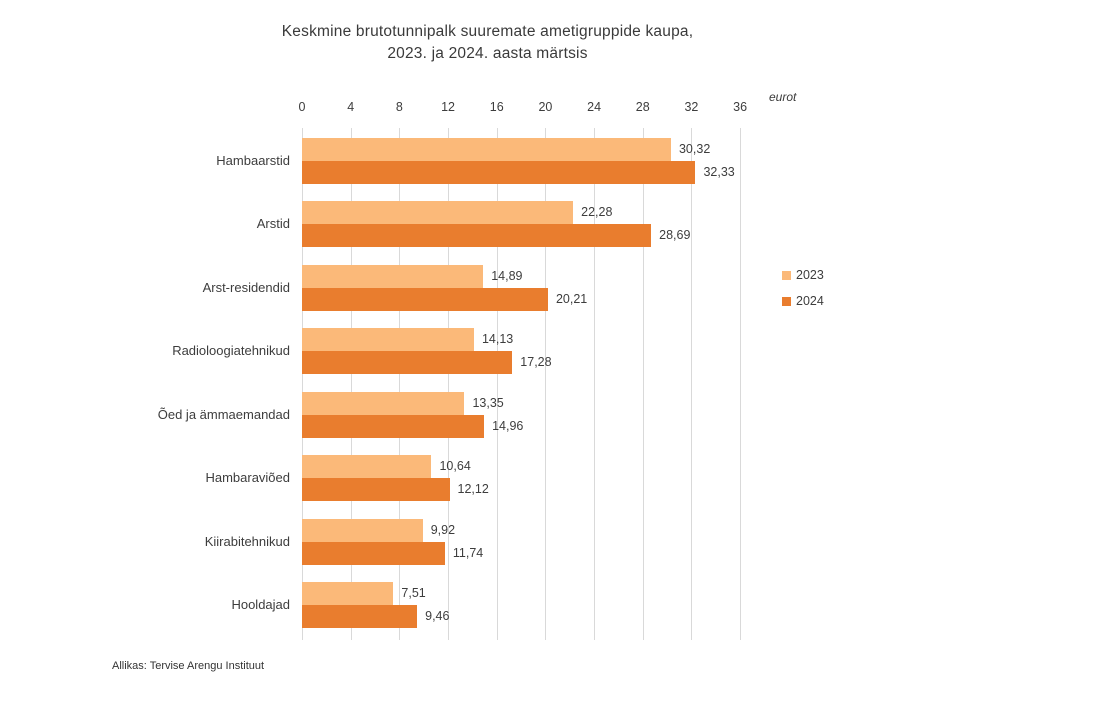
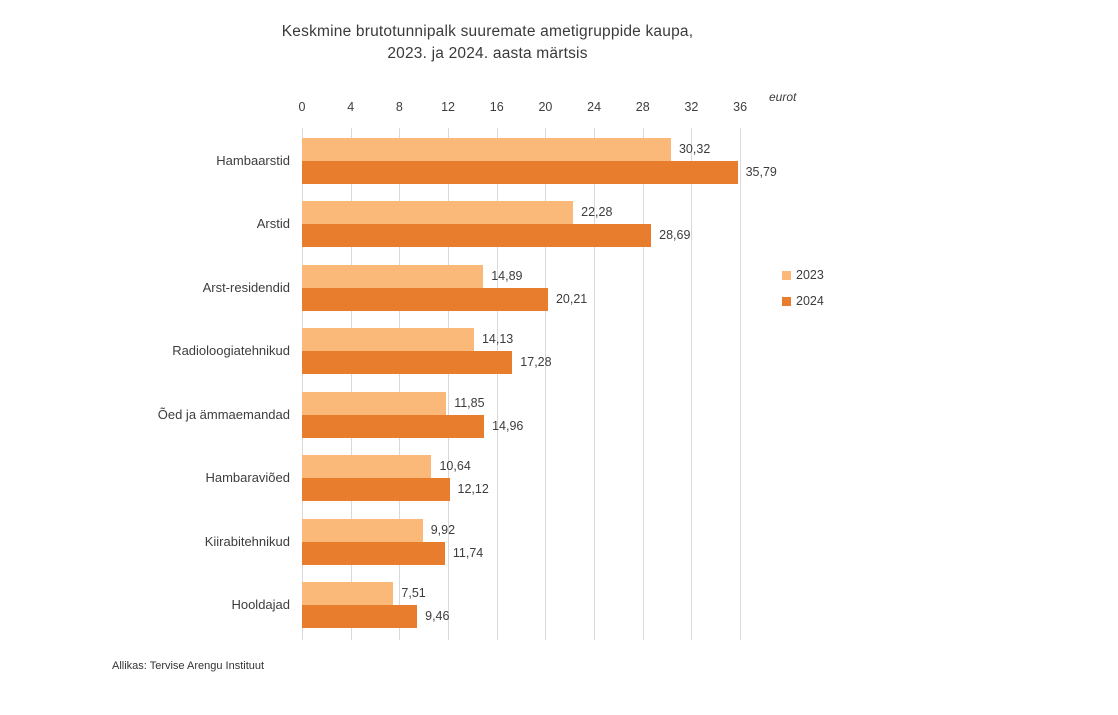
2024/Hambaarstid: 32,33 -> 35,79
2023/Õed ja ämmaemandad: 13,35 -> 11,85
